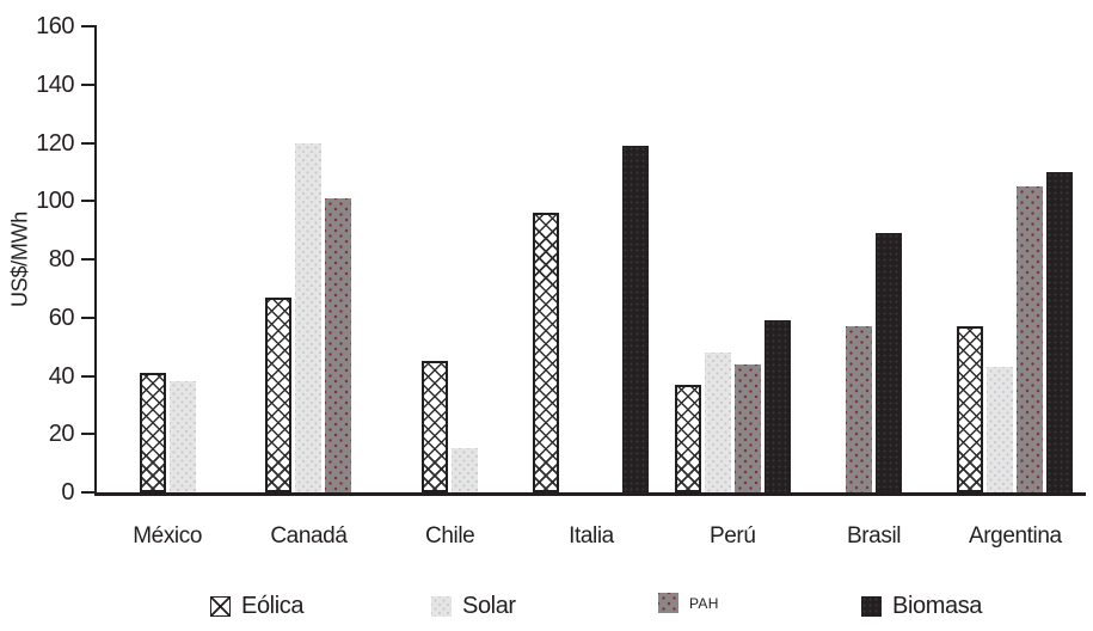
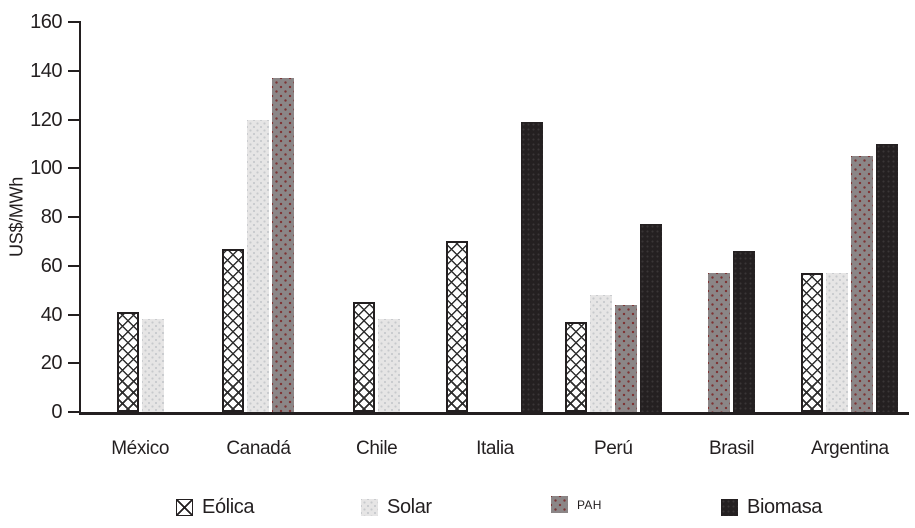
PAH/Canadá: 101 -> 137
Solar/Chile: 15 -> 38
Eólica/Italia: 96 -> 70
Biomasa/Perú: 59 -> 77
Biomasa/Brasil: 89 -> 66
Solar/Argentina: 43 -> 57
